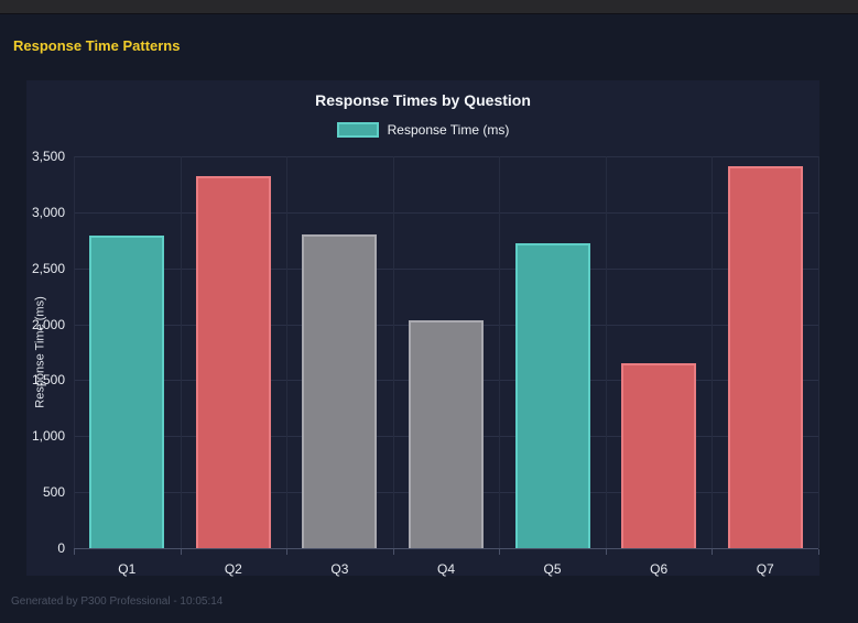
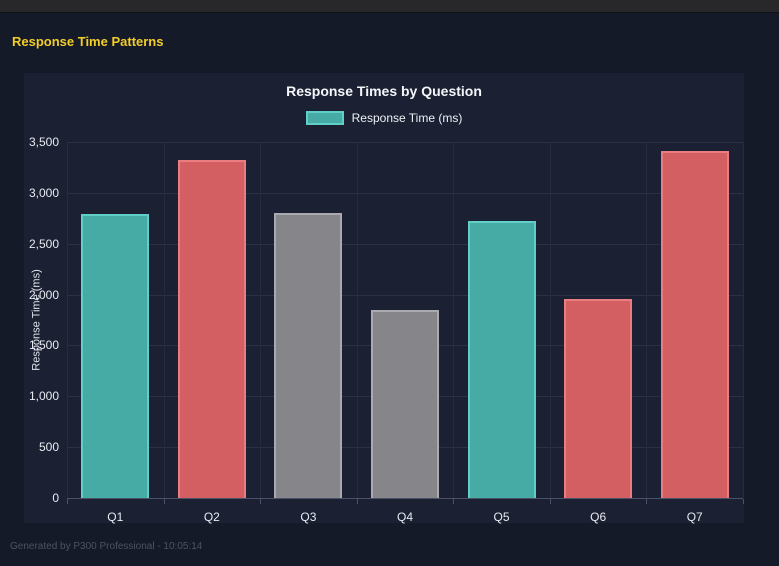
Q4: 2040 -> 1840
Q6: 1650 -> 1960
